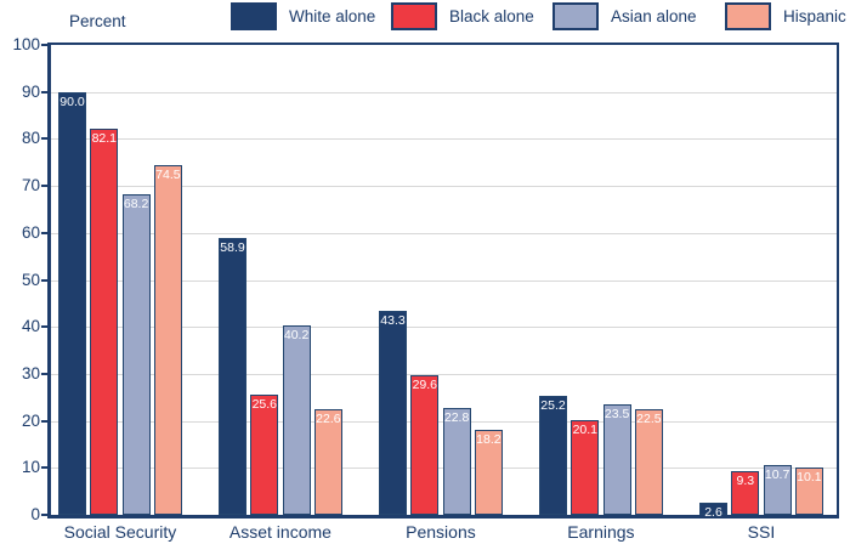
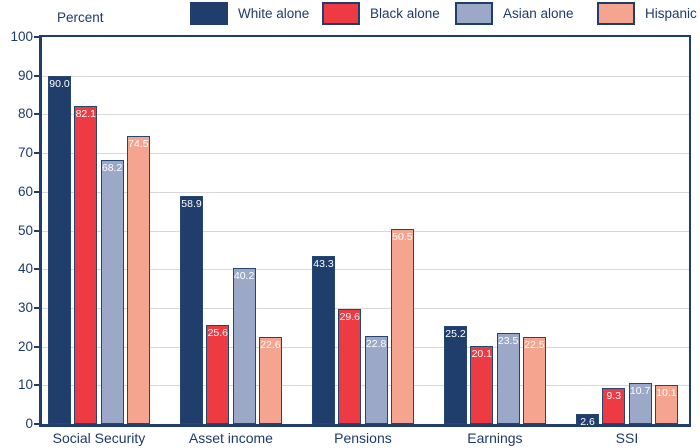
Hispanic/Pensions: 18.2 -> 50.5
